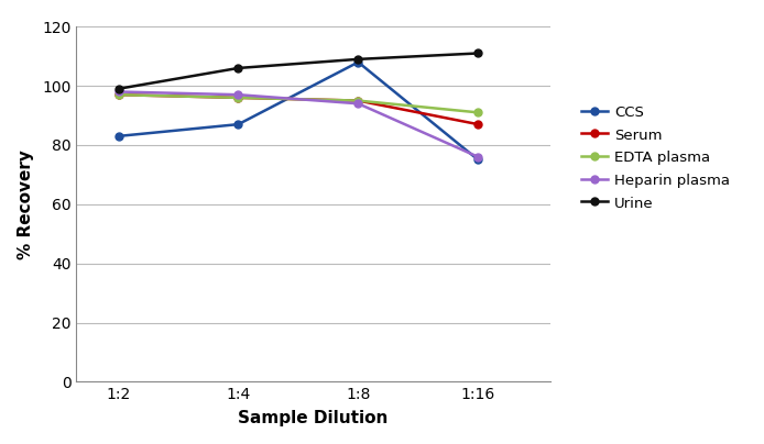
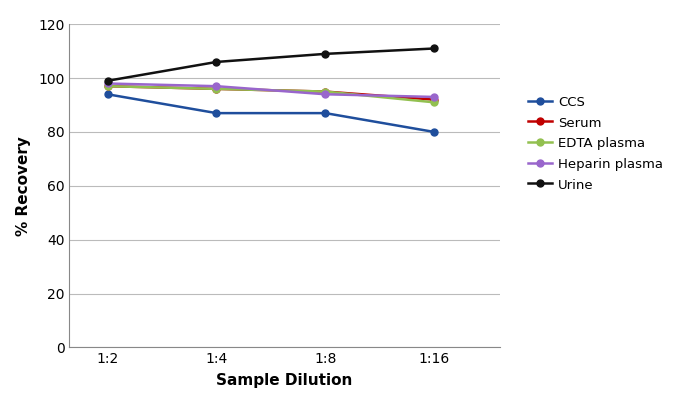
CCS/1:2: 83 -> 94
CCS/1:8: 108 -> 87
CCS/1:16: 75 -> 80
Serum/1:16: 87 -> 92
Heparin plasma/1:16: 76 -> 93
